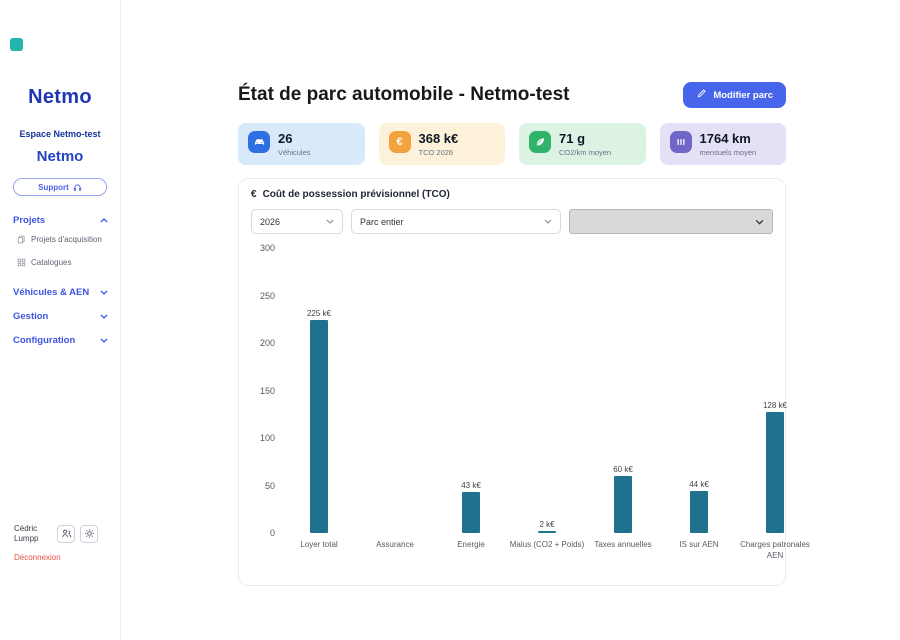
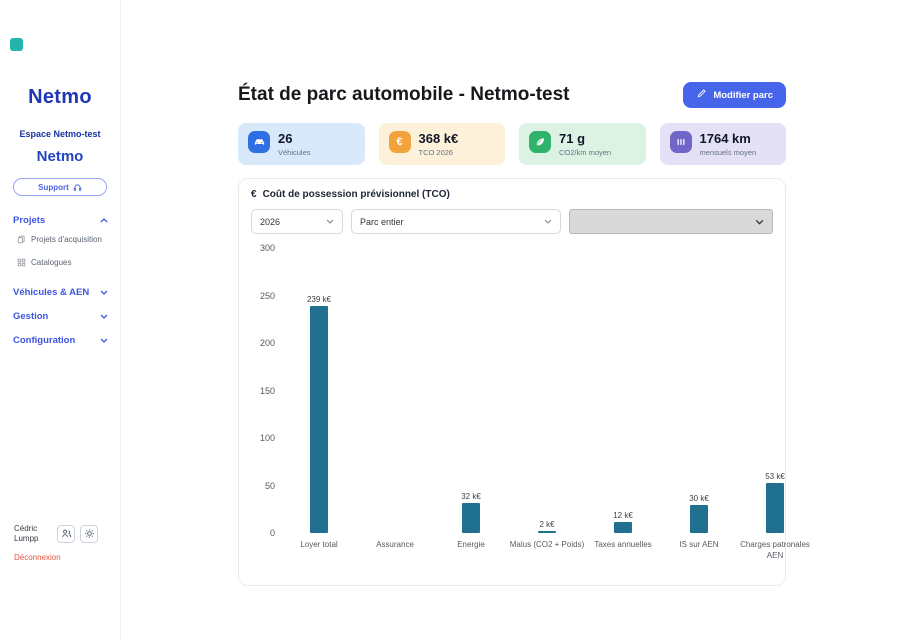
Loyer total: 225 -> 239
Energie: 43 -> 32
Taxes annuelles: 60 -> 12
IS sur AEN: 44 -> 30
Charges patronales AEN: 128 -> 53
